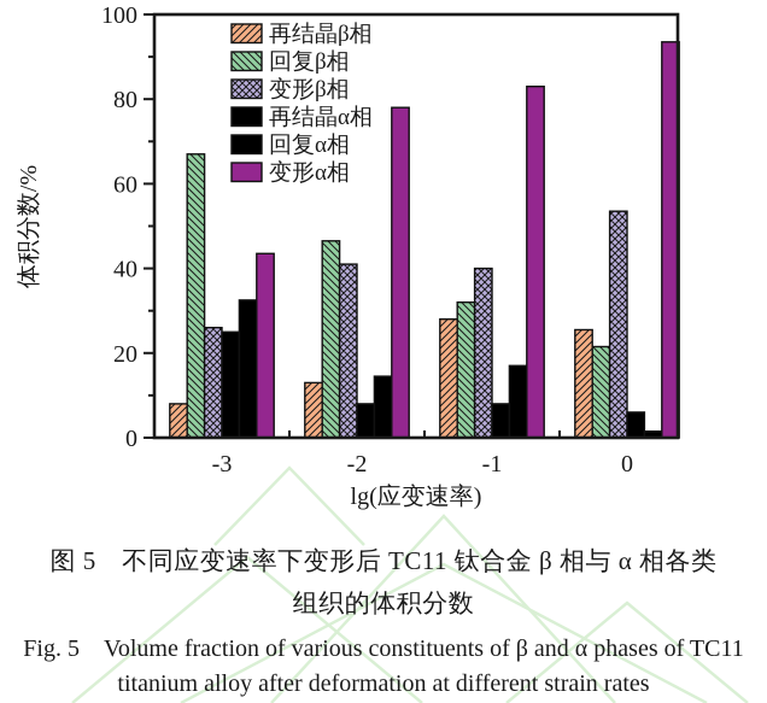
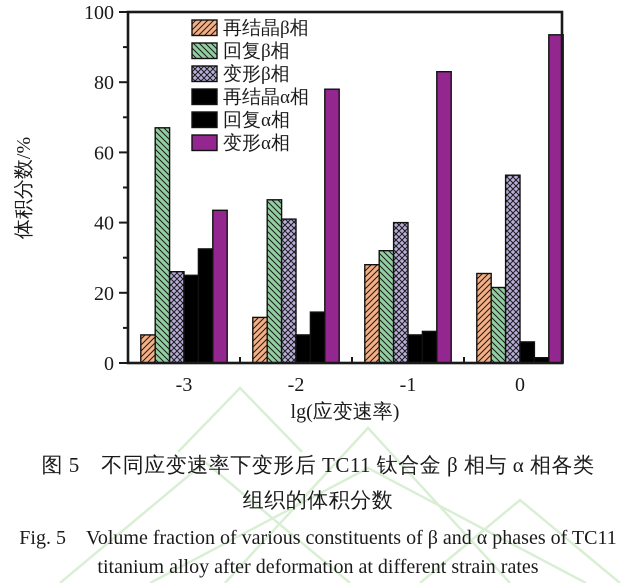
回复α相/-1: 17 -> 9
